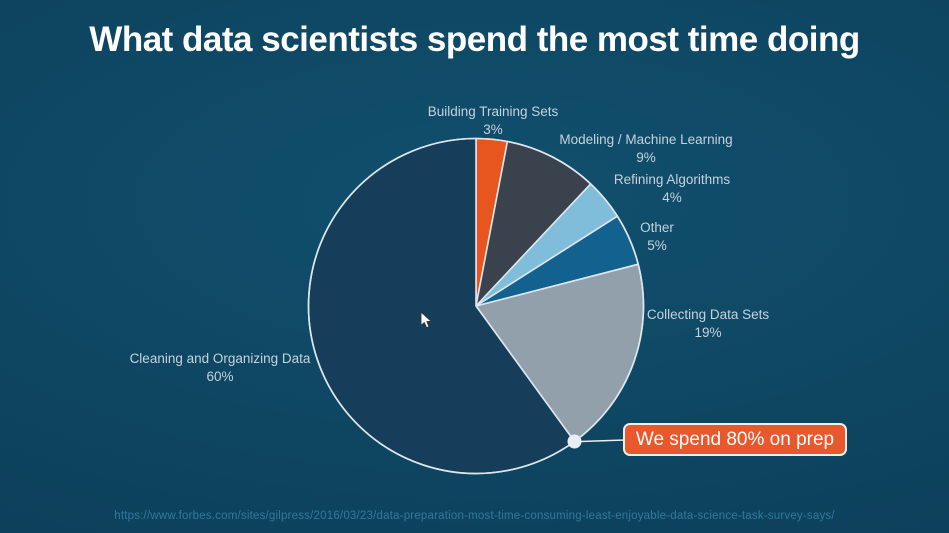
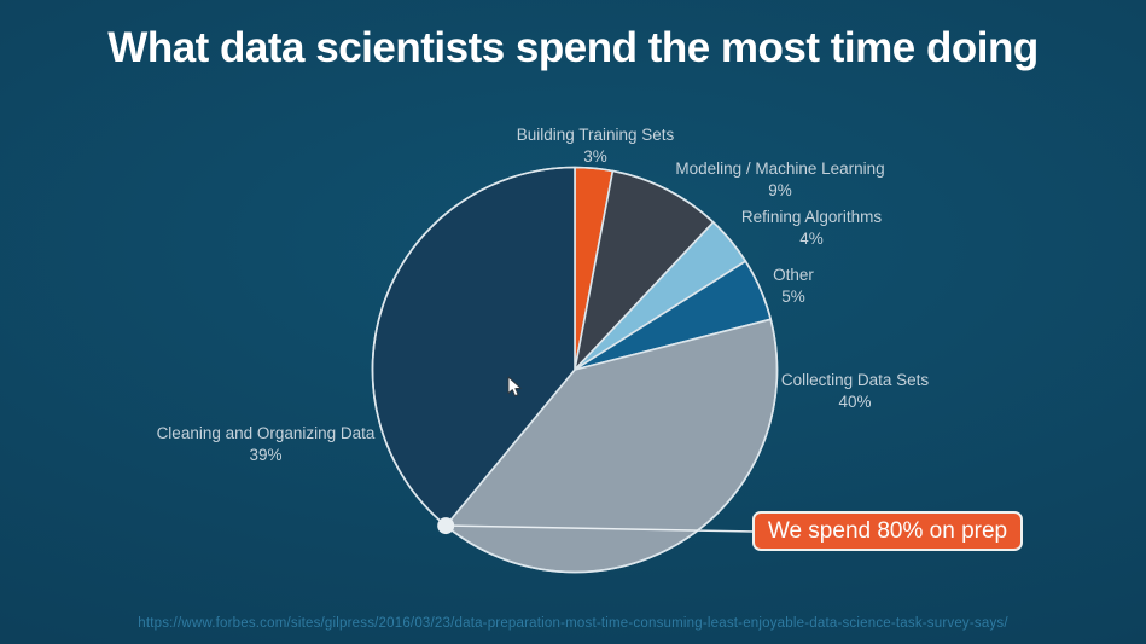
Collecting Data Sets: 19% -> 40%
Cleaning and Organizing Data: 60% -> 39%
